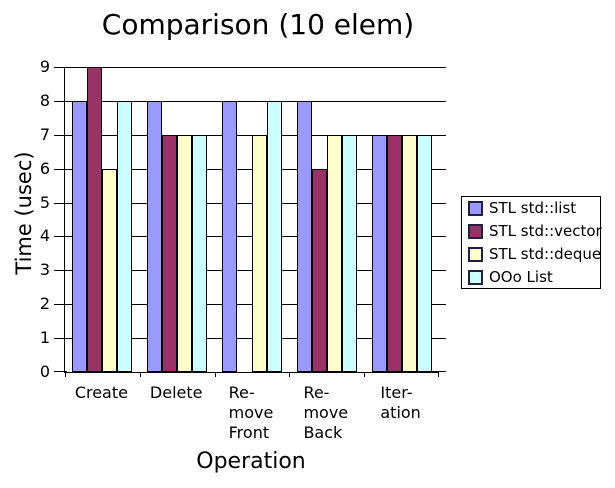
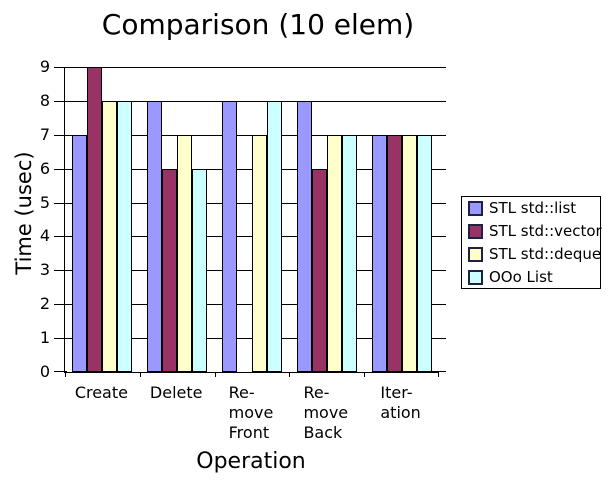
STL std::list/Create: 8 -> 7
STL std::deque/Create: 6 -> 8
STL std::vector/Delete: 7 -> 6
OOo List/Delete: 7 -> 6
